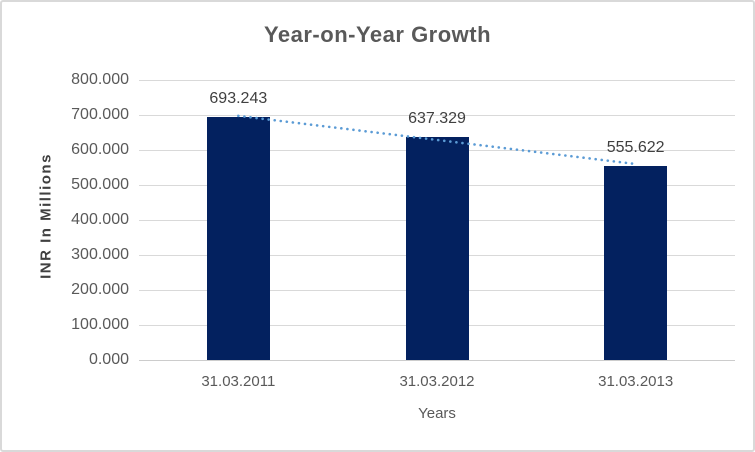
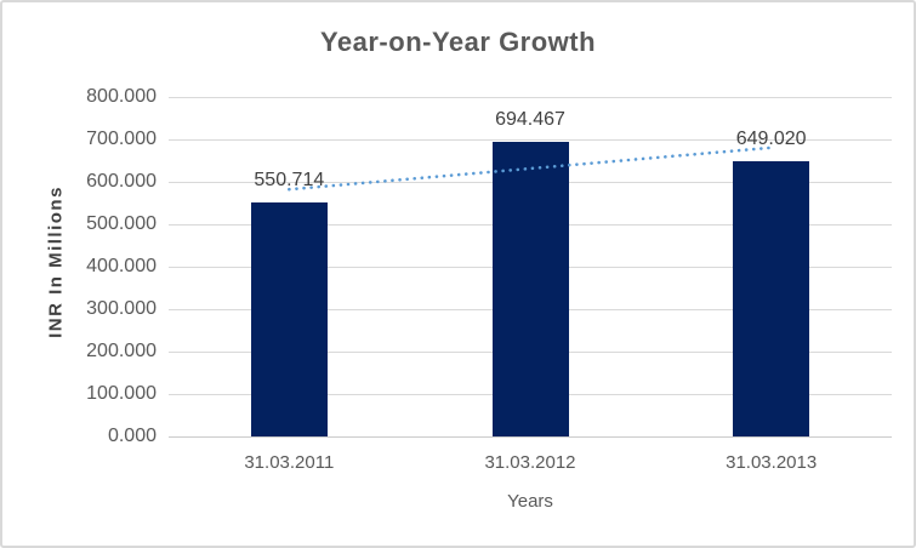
31.03.2011: 693.243 -> 550.714
31.03.2012: 637.329 -> 694.467
31.03.2013: 555.622 -> 649.020
